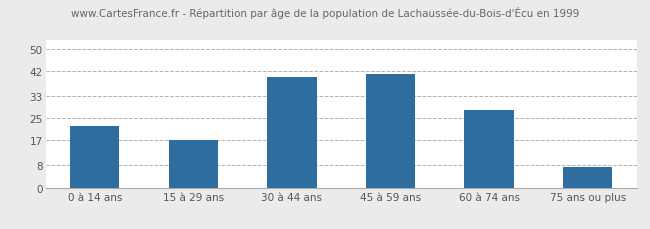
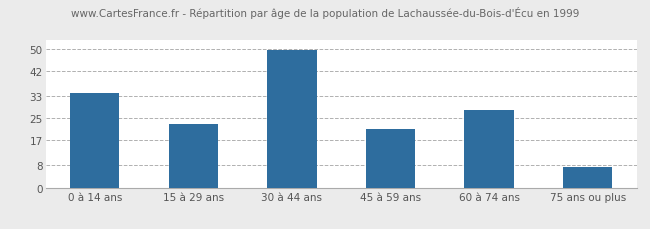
0 à 14 ans: 22.0 -> 34.0
15 à 29 ans: 17.0 -> 23.0
30 à 44 ans: 40.0 -> 49.5
45 à 59 ans: 41.0 -> 21.0
